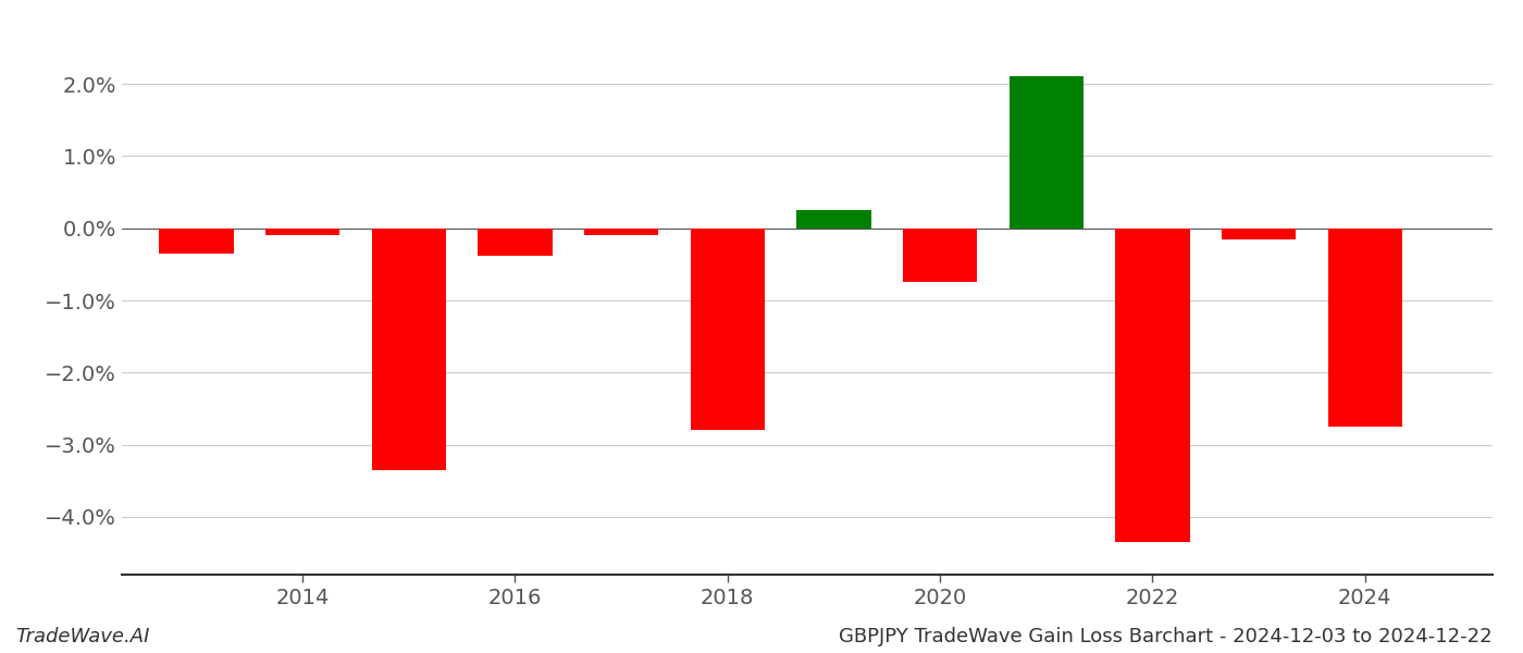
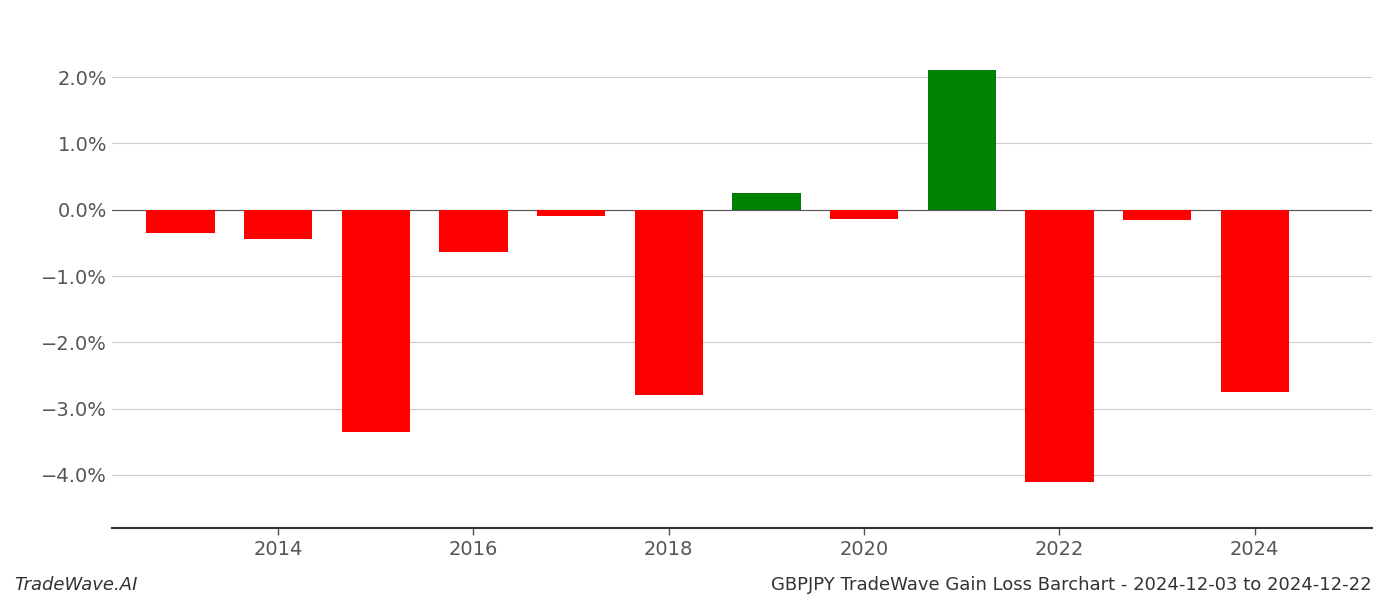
2014: -0.10% -> -0.44%
2016: -0.38% -> -0.64%
2020: -0.75% -> -0.14%
2022: -4.35% -> -4.10%
